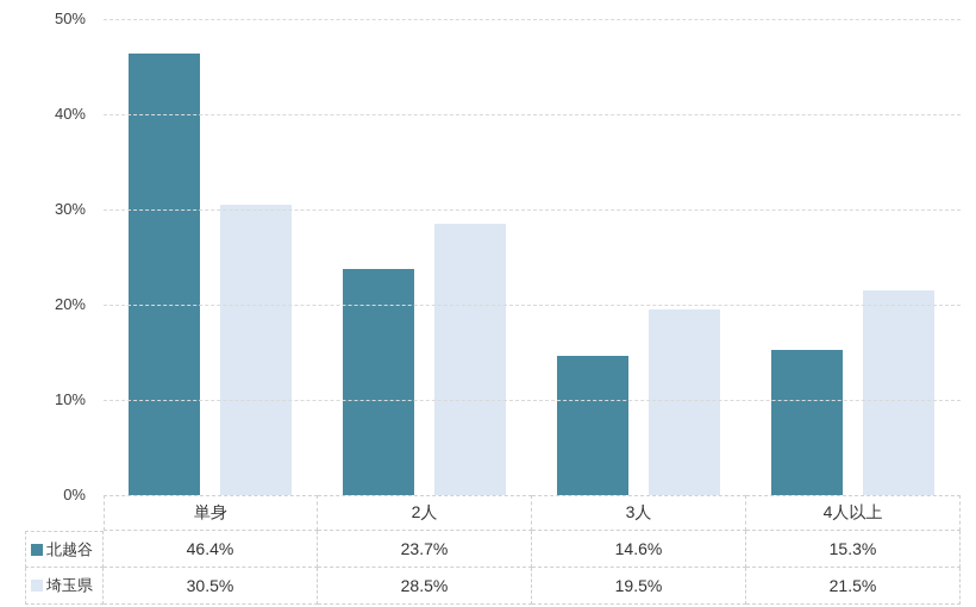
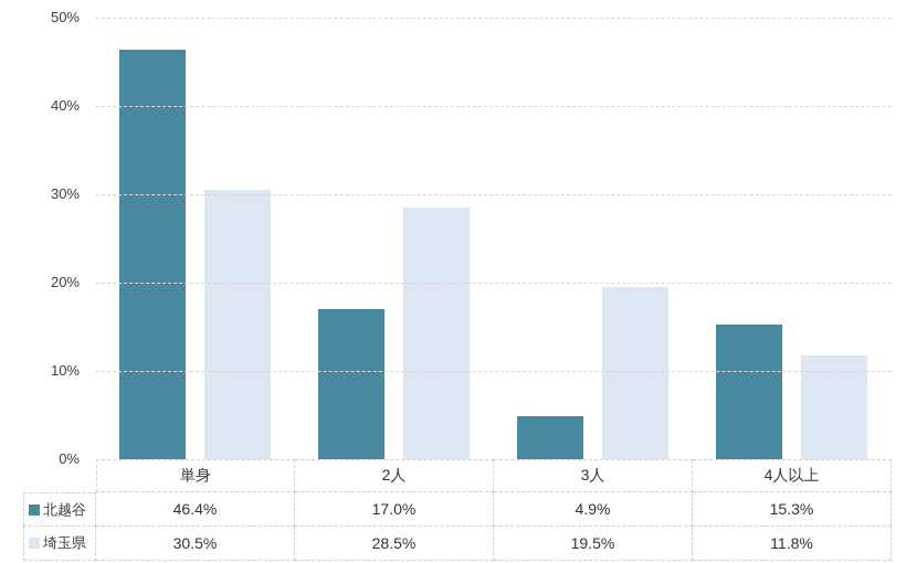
北越谷/2人: 23.7% -> 17.0%
北越谷/3人: 14.6% -> 4.9%
埼玉県/4人以上: 21.5% -> 11.8%
